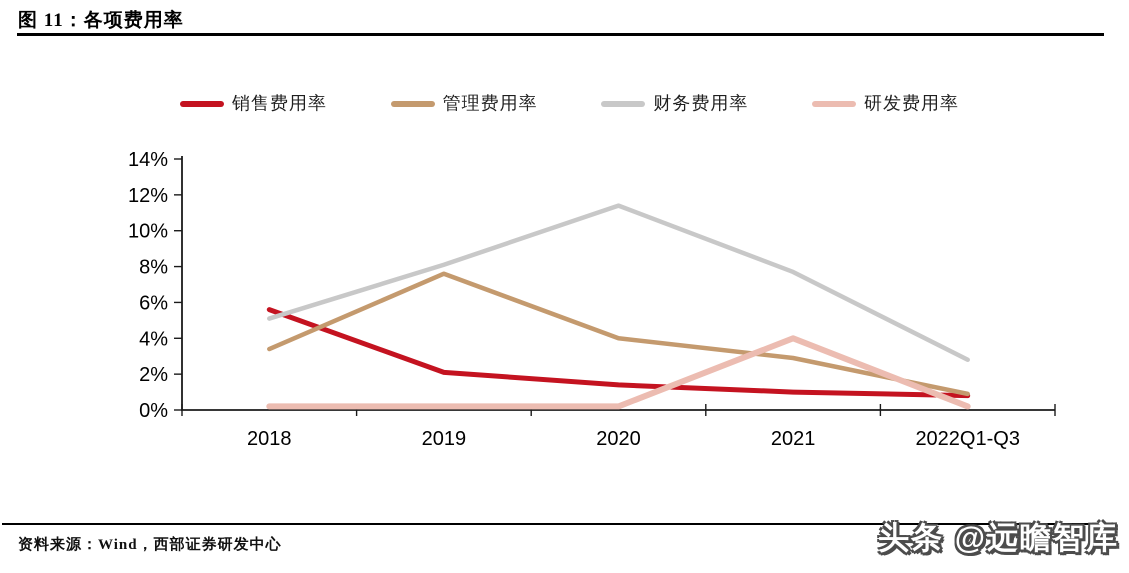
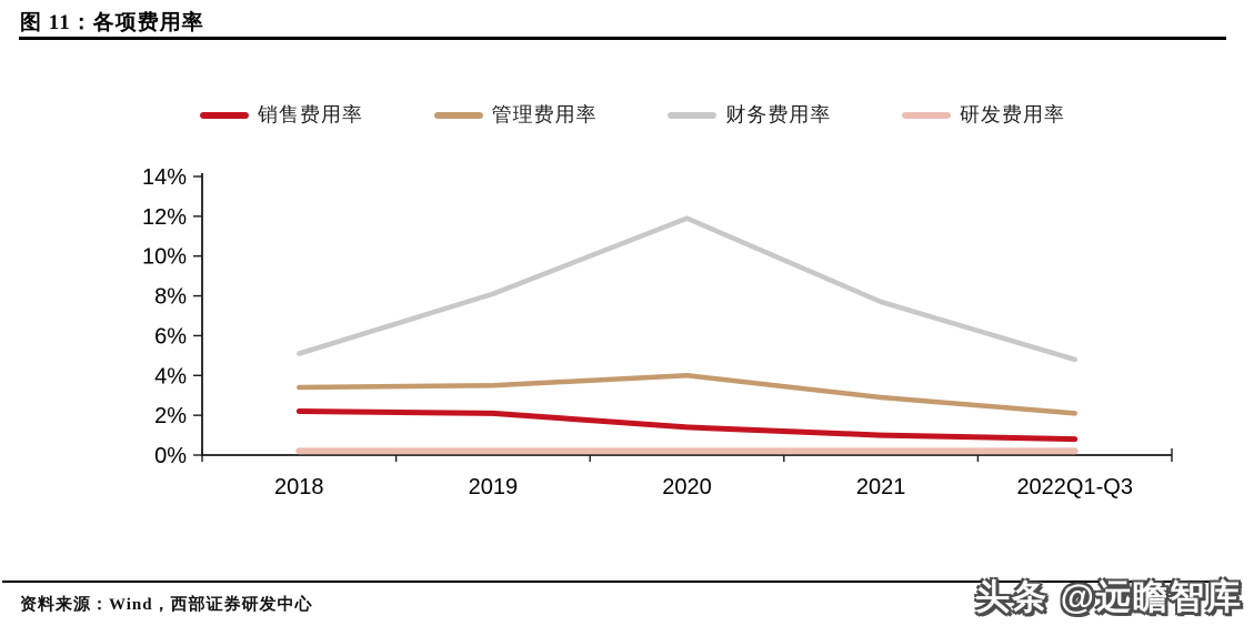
销售费用率/2018: 5.6% -> 2.2%
管理费用率/2019: 7.6% -> 3.5%
财务费用率/2020: 11.4% -> 11.9%
研发费用率/2021: 4.0% -> 0.2%
管理费用率/2022Q1-Q3: 0.9% -> 2.1%
财务费用率/2022Q1-Q3: 2.8% -> 4.8%
